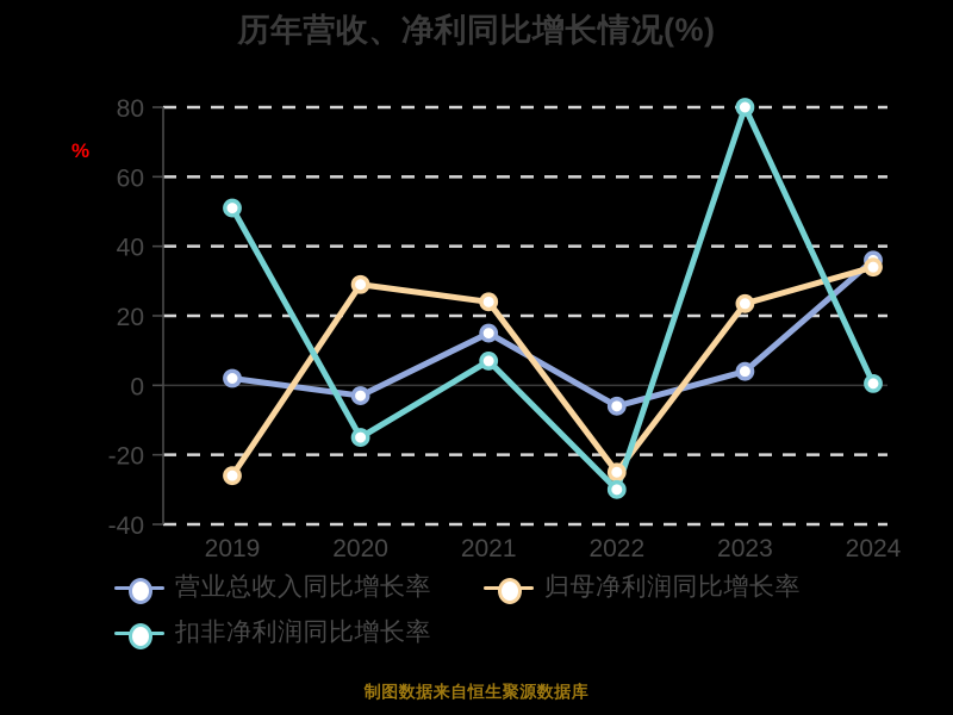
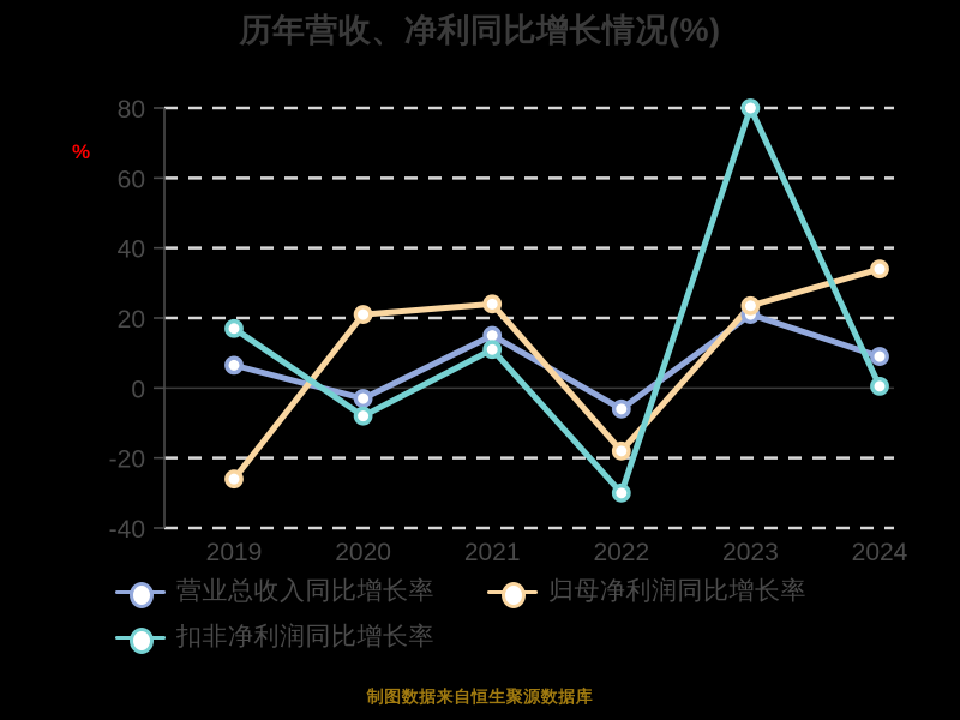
营业总收入同比增长率/2019: 2 -> 6
扣非净利润同比增长率/2019: 51 -> 17
归母净利润同比增长率/2020: 29 -> 21
扣非净利润同比增长率/2020: -15 -> -8
扣非净利润同比增长率/2021: 7 -> 11
归母净利润同比增长率/2022: -25 -> -18
营业总收入同比增长率/2023: 4 -> 21
营业总收入同比增长率/2024: 36 -> 9
